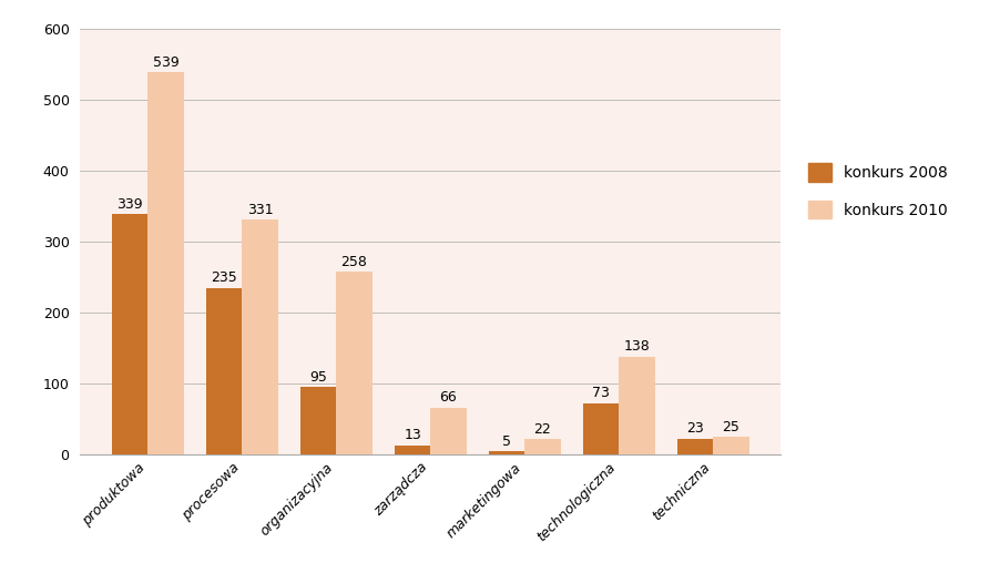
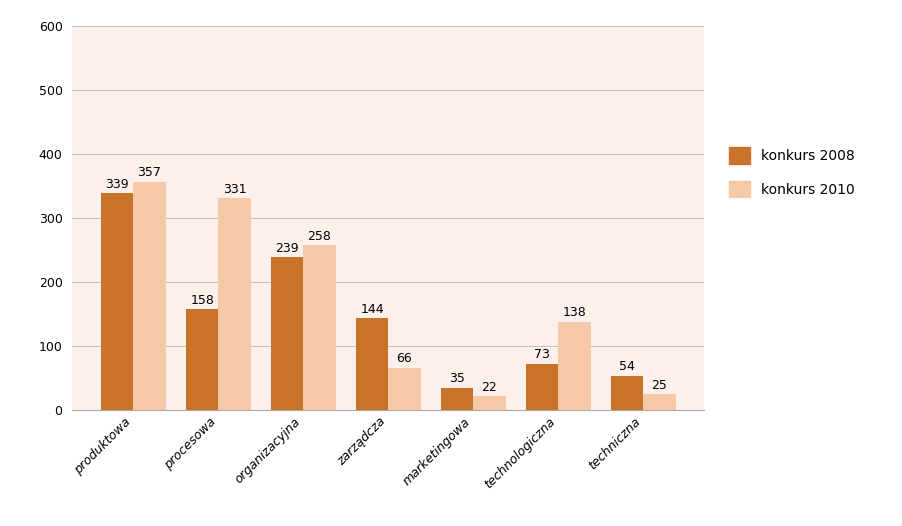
konkurs 2010/produktowa: 539 -> 357
konkurs 2008/procesowa: 235 -> 158
konkurs 2008/organizacyjna: 95 -> 239
konkurs 2008/zarządcza: 13 -> 144
konkurs 2008/marketingowa: 5 -> 35
konkurs 2008/techniczna: 23 -> 54
